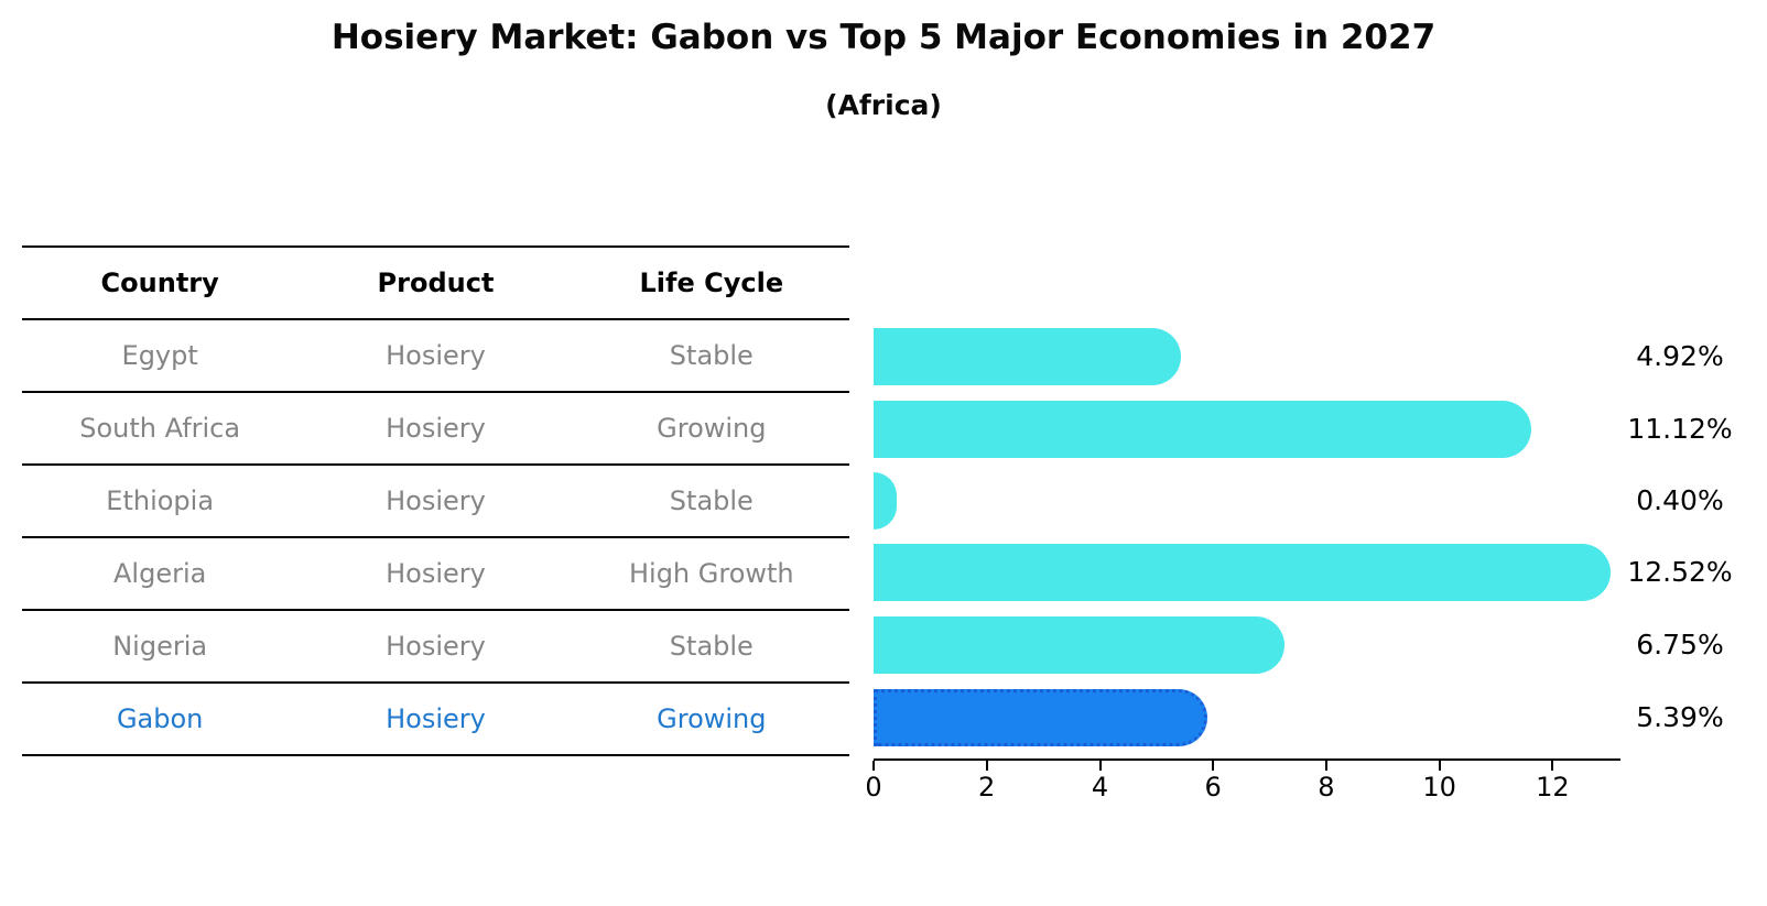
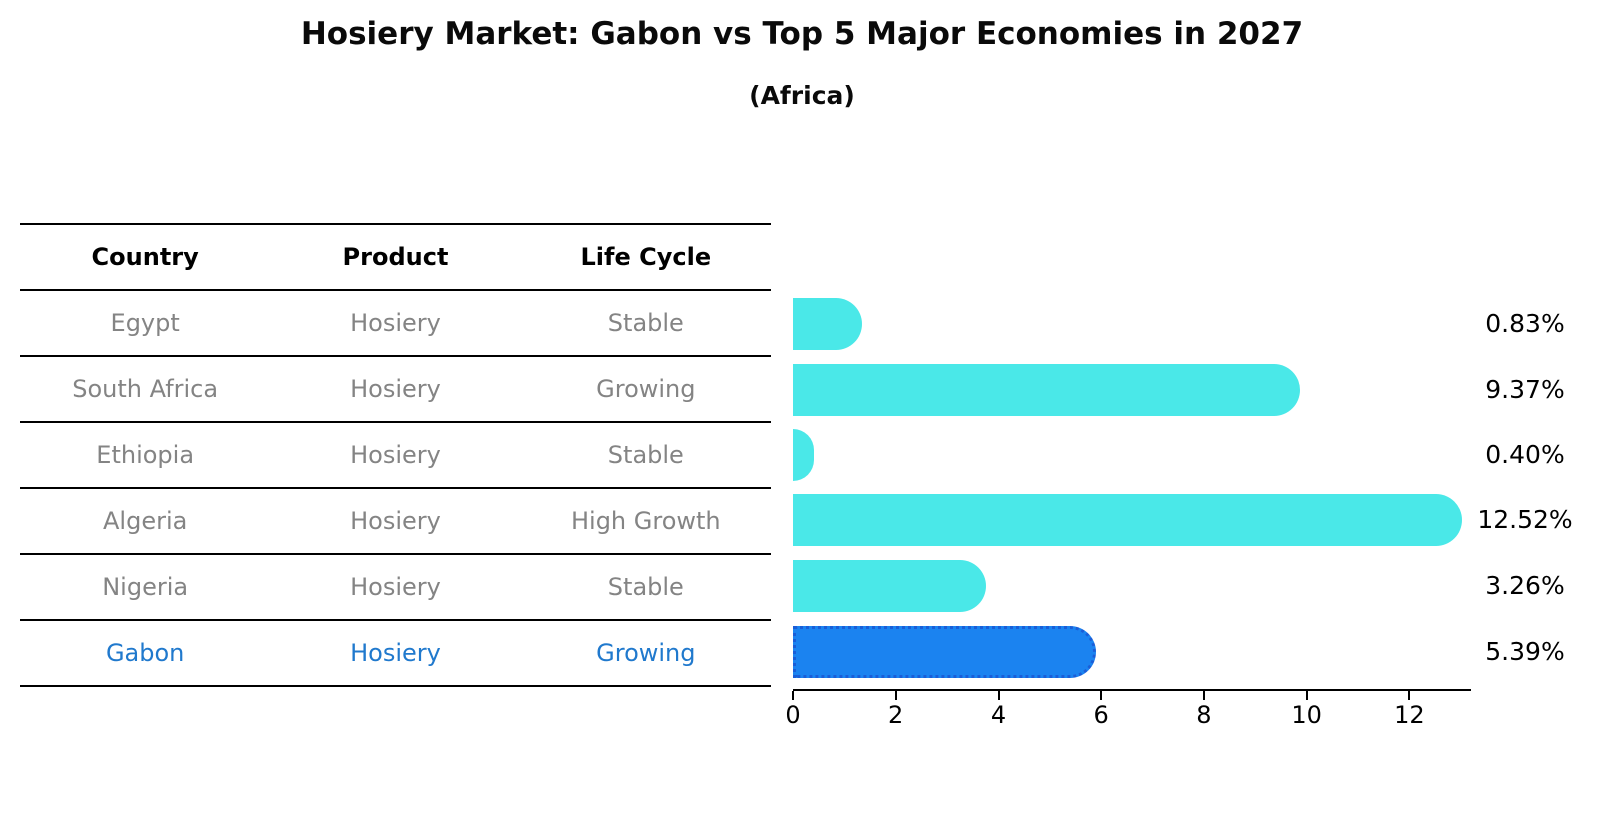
Egypt: 4.92% -> 0.83%
South Africa: 11.12% -> 9.37%
Nigeria: 6.75% -> 3.26%
